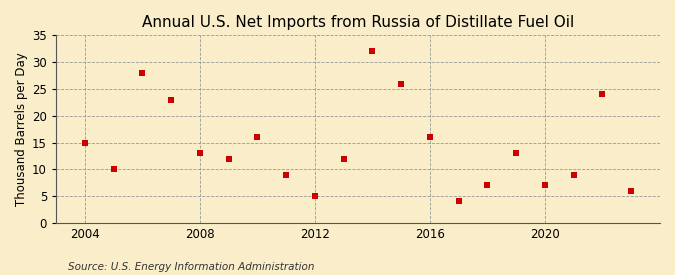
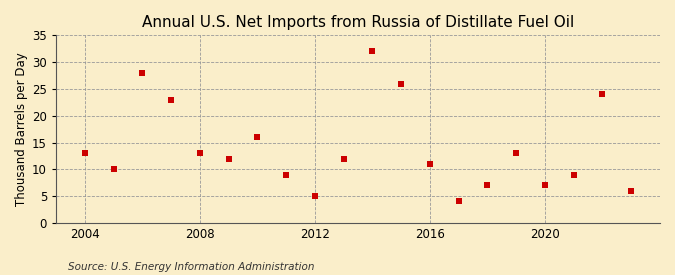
2004: 15 -> 13
2016: 16 -> 11
